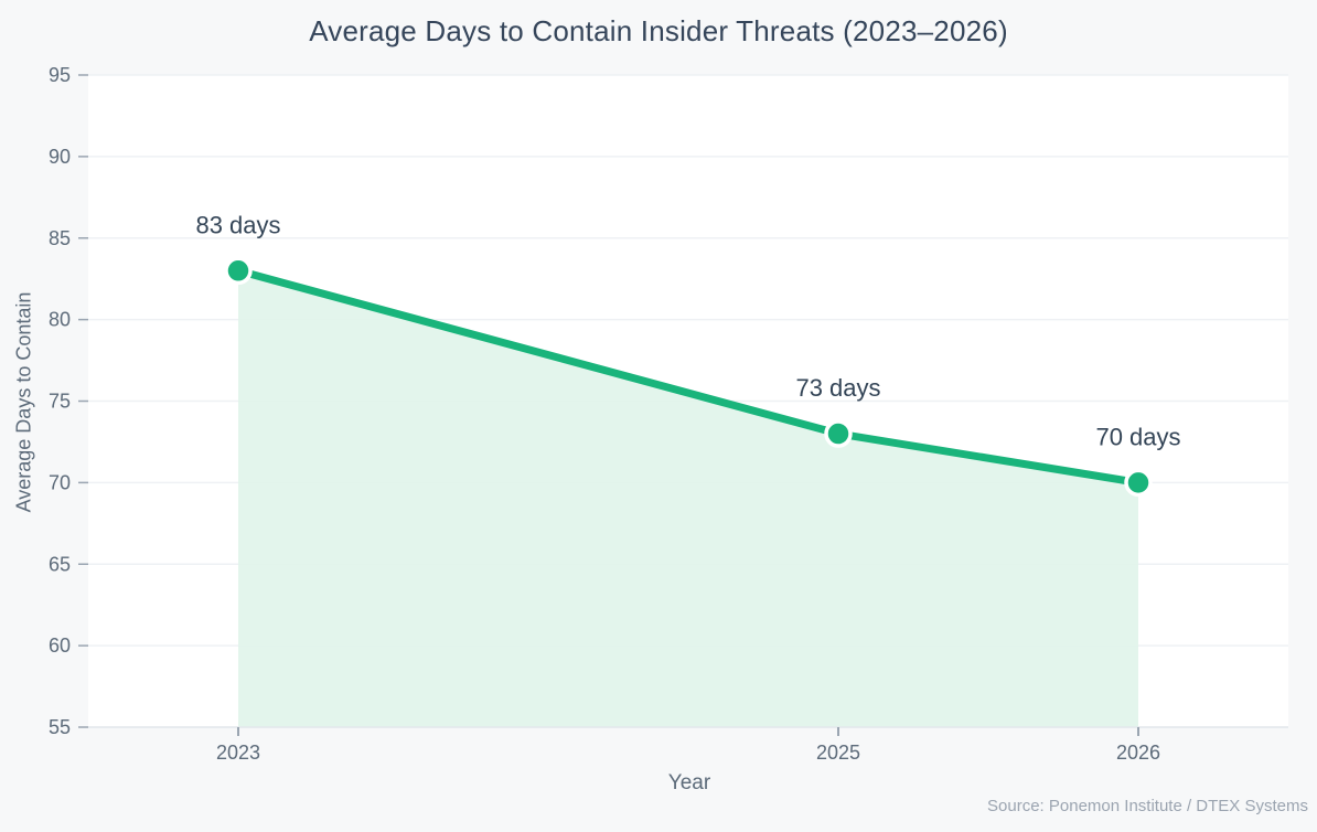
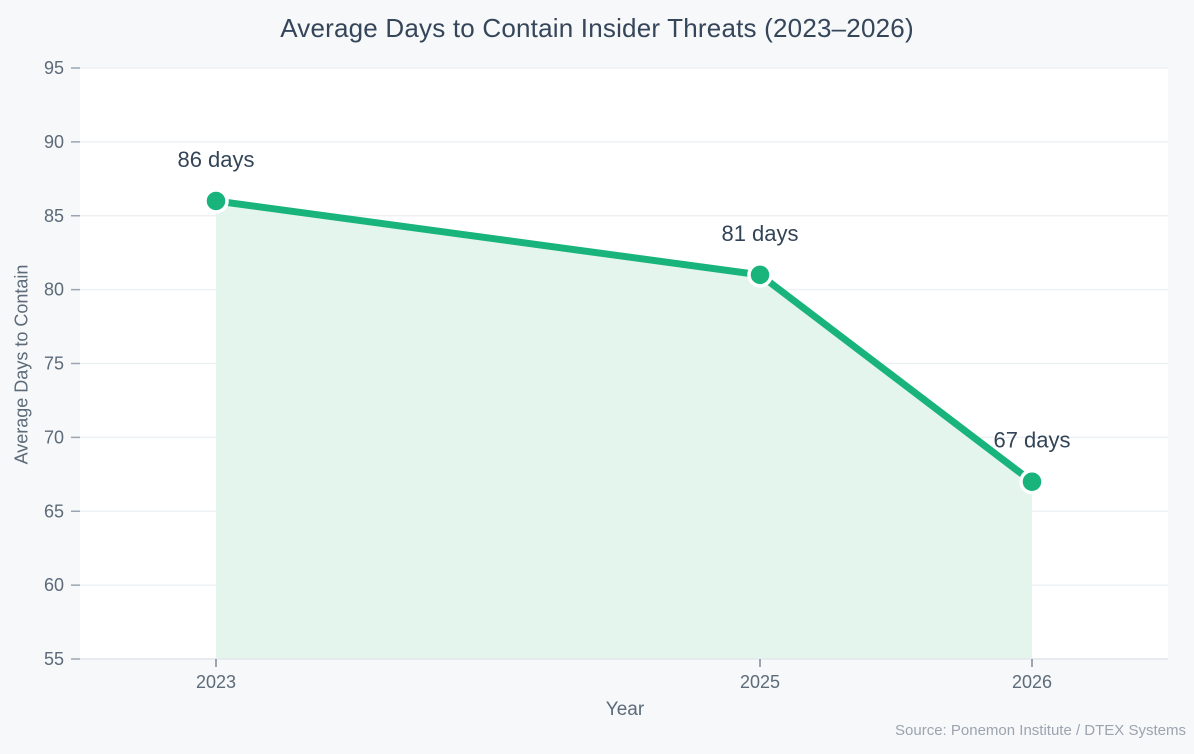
2023: 83 -> 86
2025: 73 -> 81
2026: 70 -> 67
